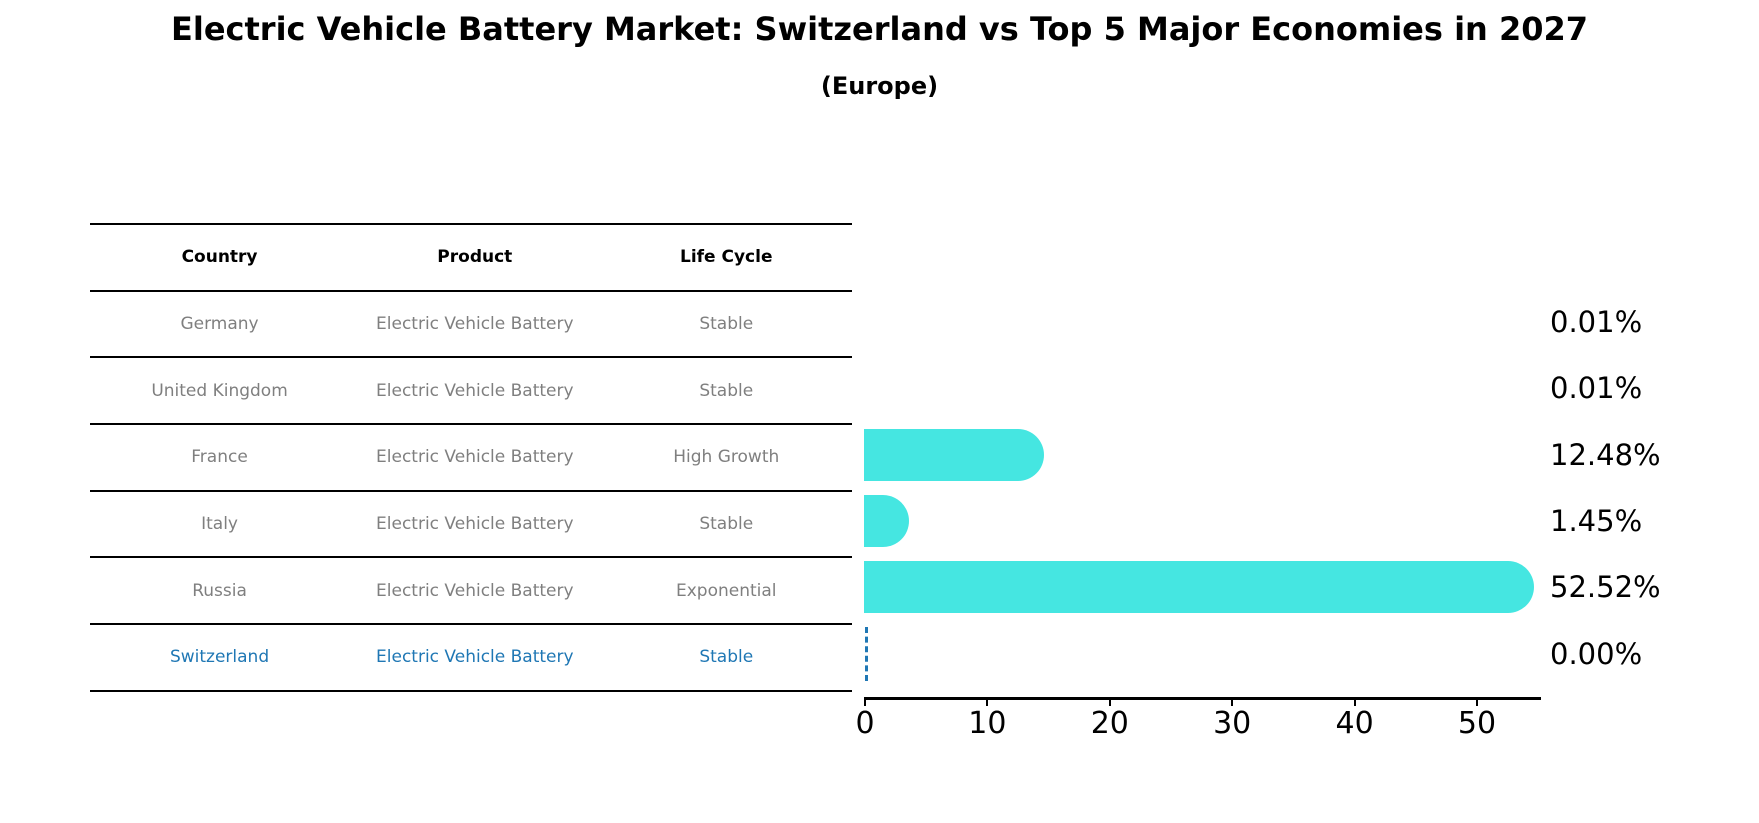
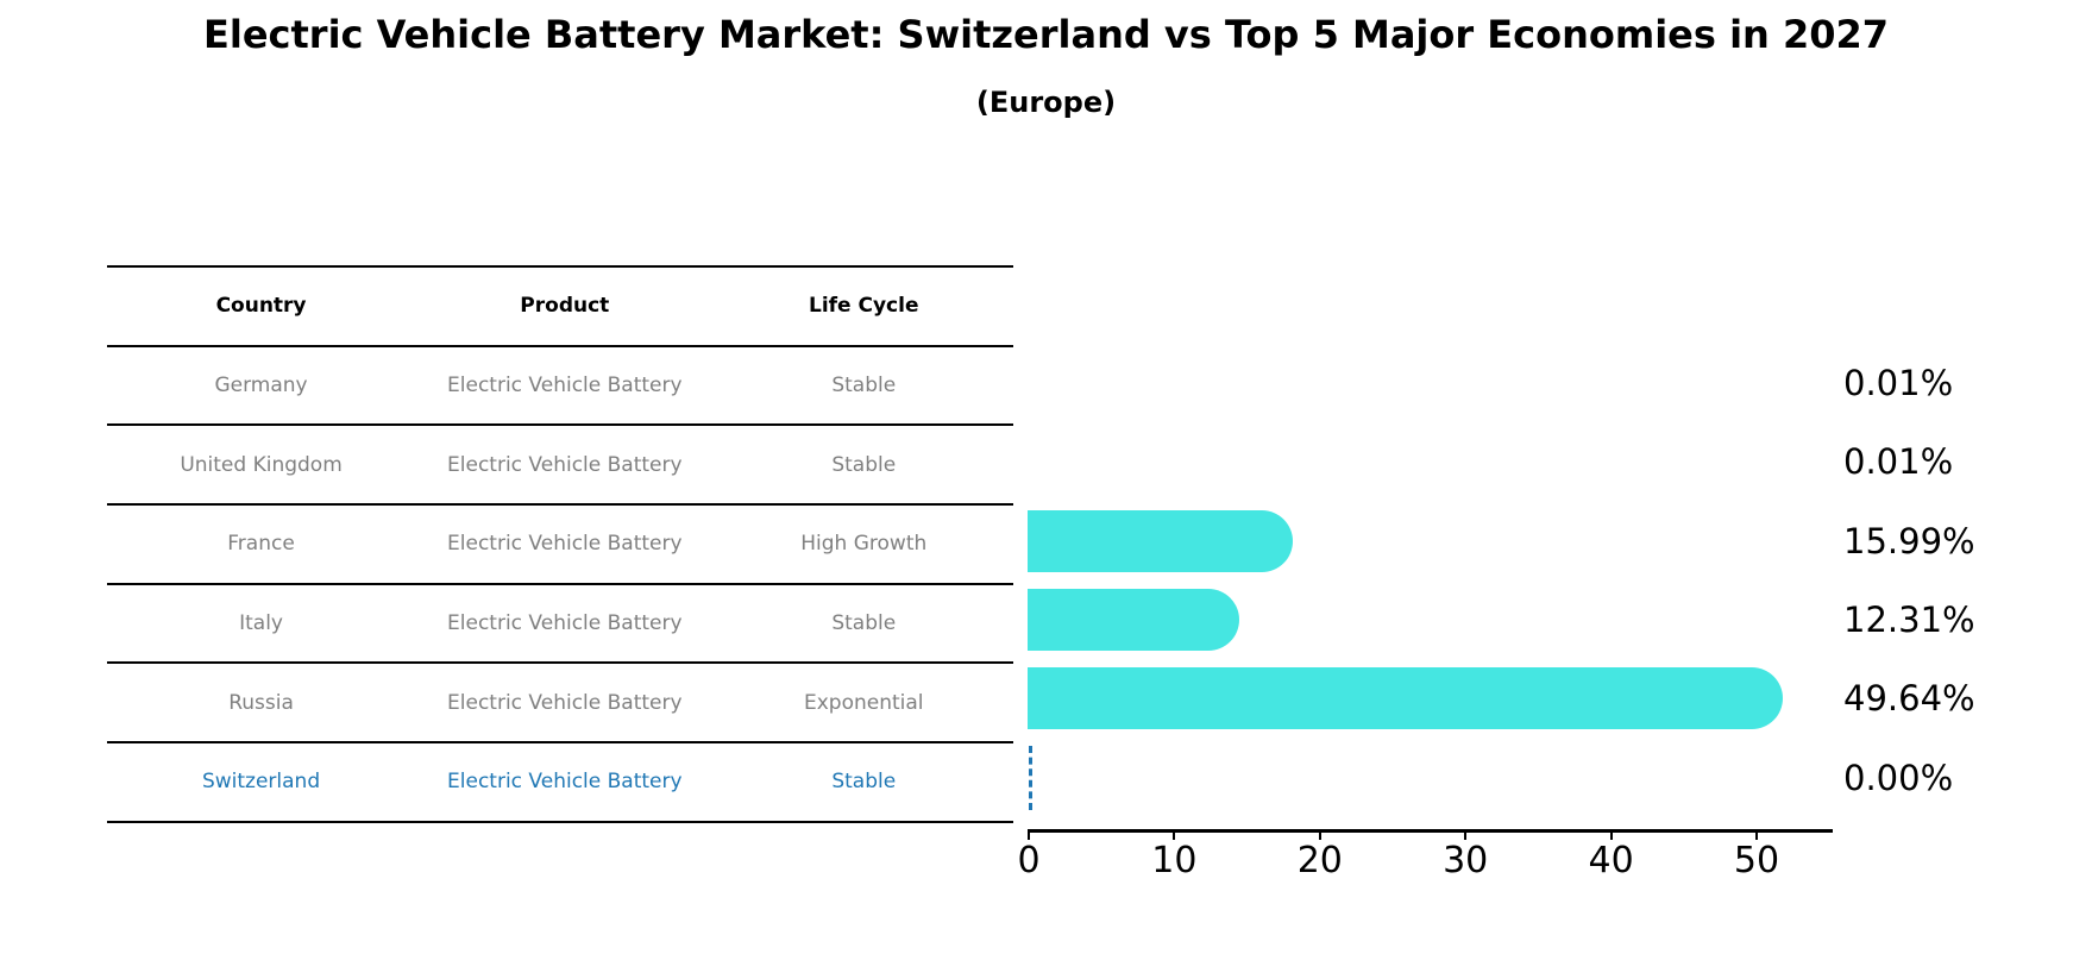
France: 12.48% -> 15.99%
Italy: 1.45% -> 12.31%
Russia: 52.52% -> 49.64%
